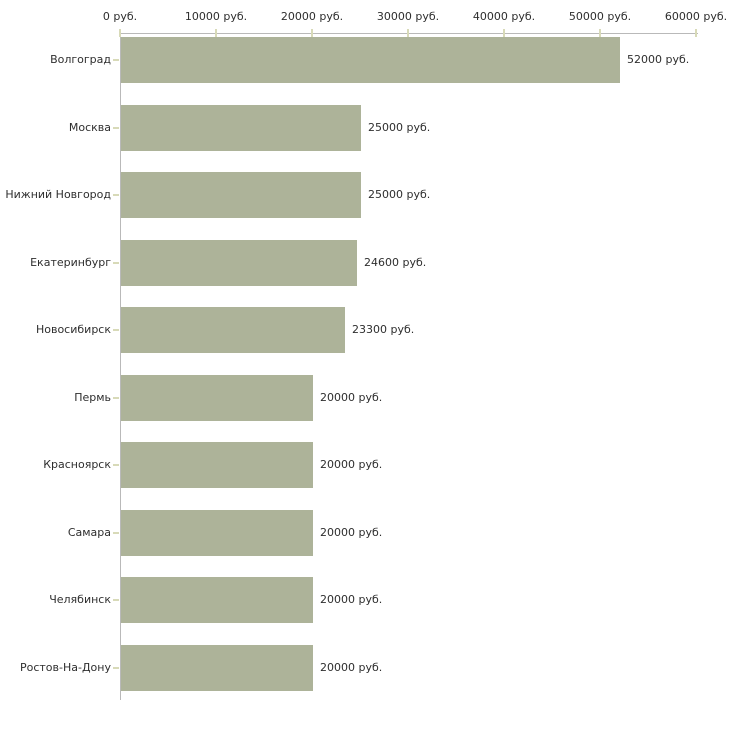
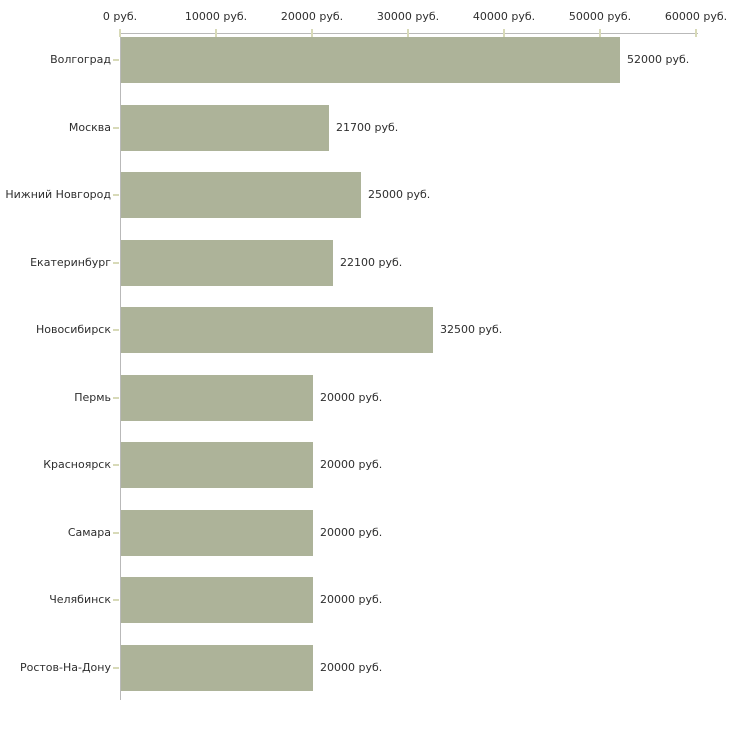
Москва: 25000 -> 21700
Екатеринбург: 24600 -> 22100
Новосибирск: 23300 -> 32500
